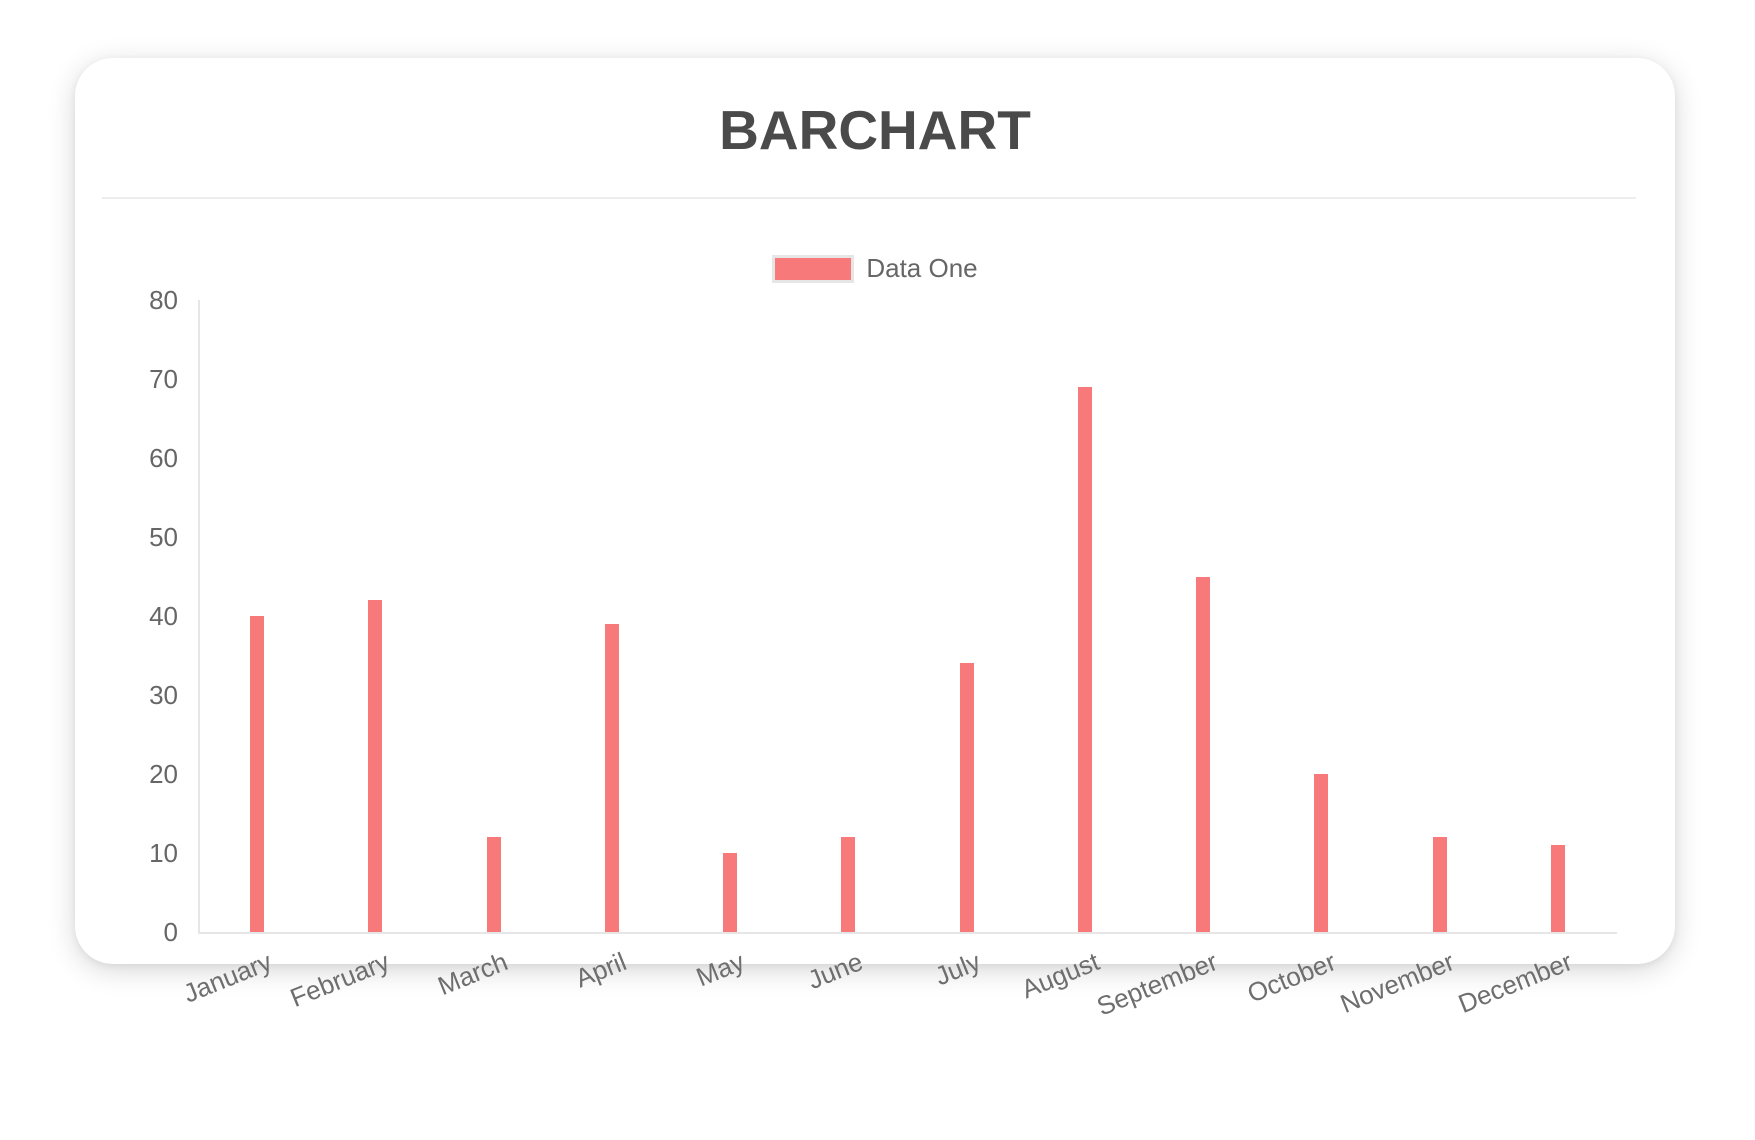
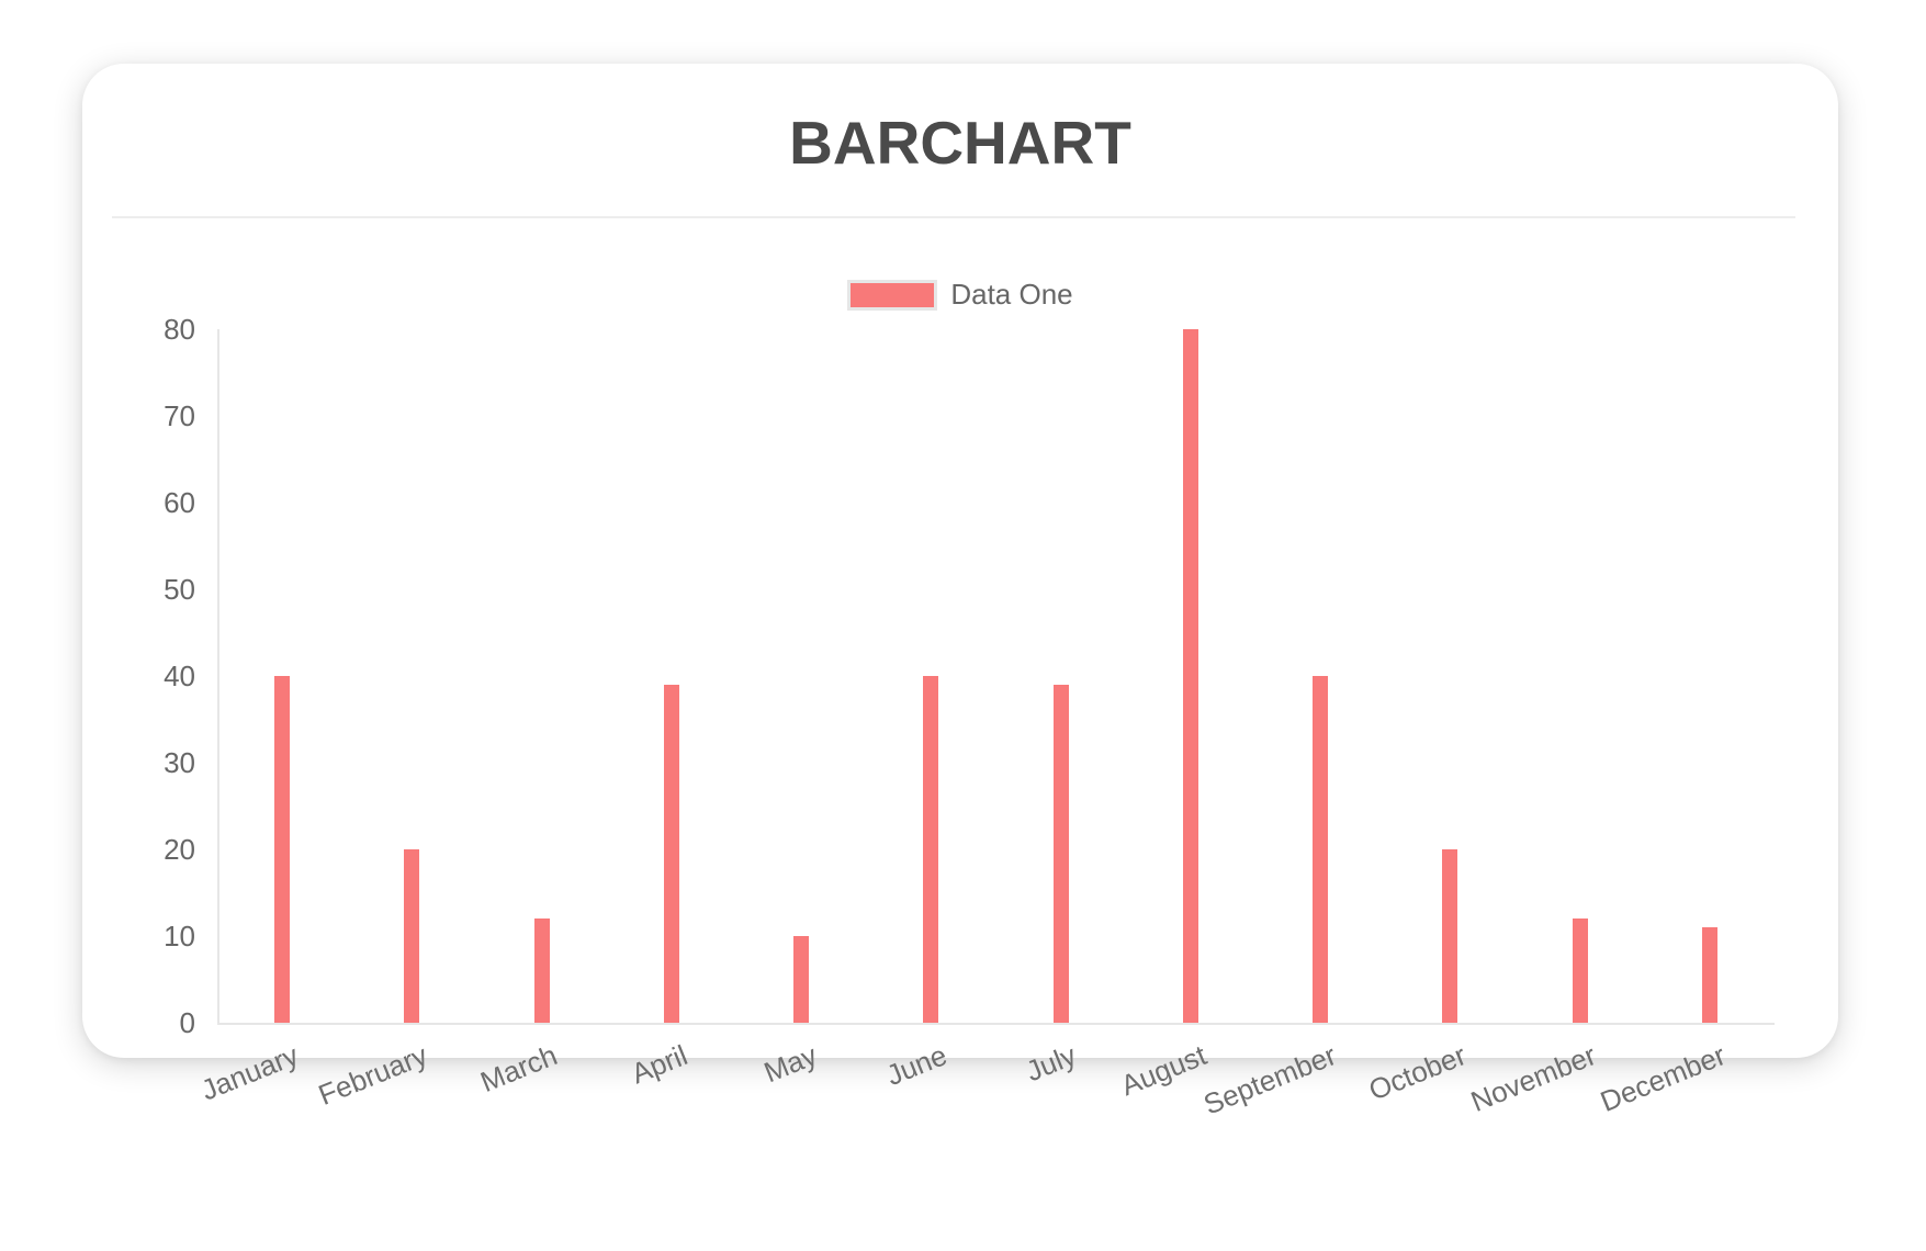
February: 42 -> 20
June: 12 -> 40
July: 34 -> 39
August: 69 -> 80
September: 45 -> 40
